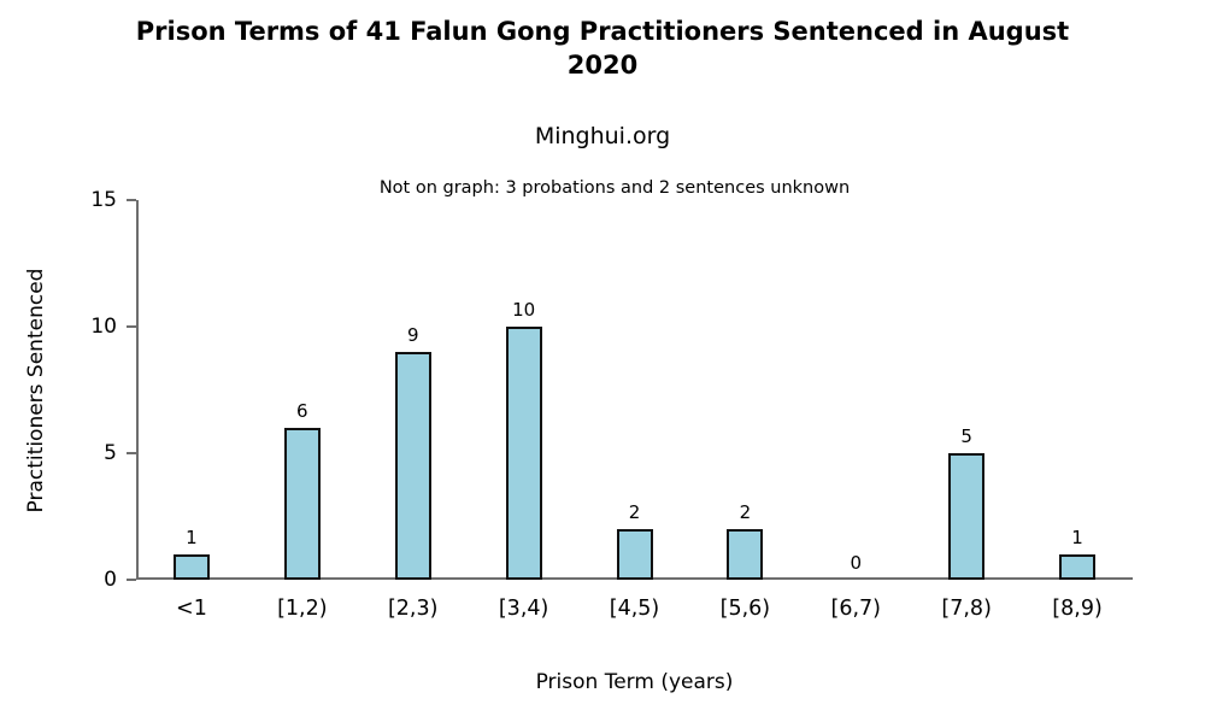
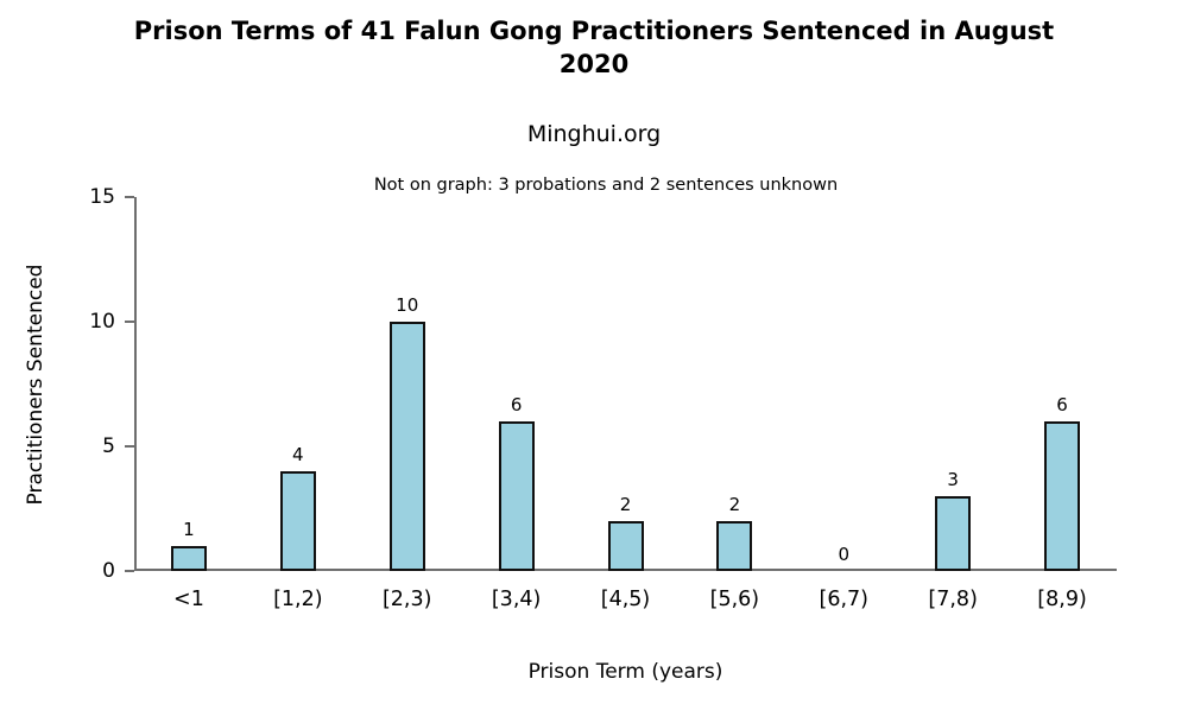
[1,2): 6 -> 4
[2,3): 9 -> 10
[3,4): 10 -> 6
[7,8): 5 -> 3
[8,9): 1 -> 6
